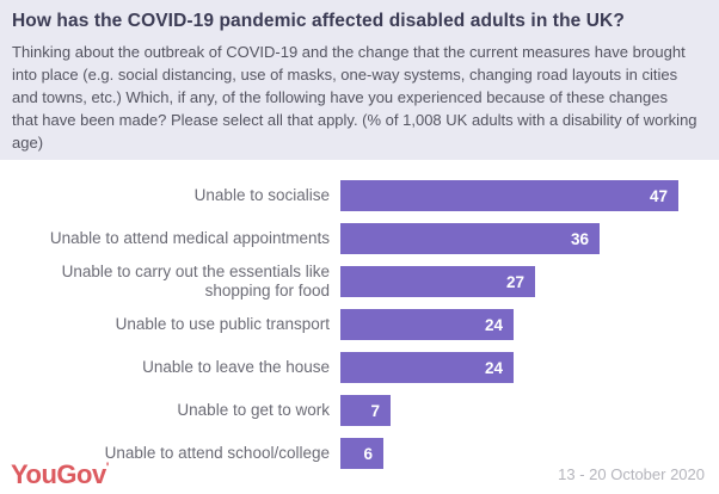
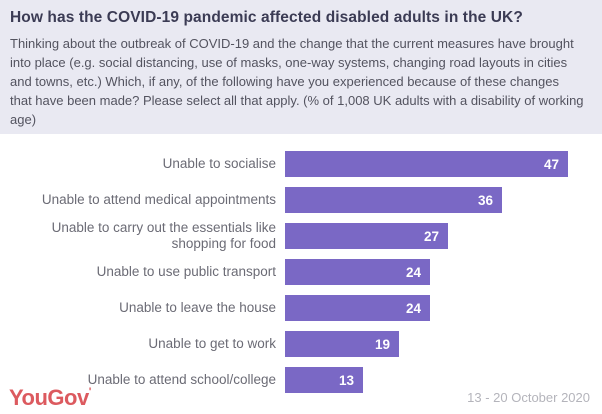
Unable to get to work: 7 -> 19
Unable to attend school/college: 6 -> 13
